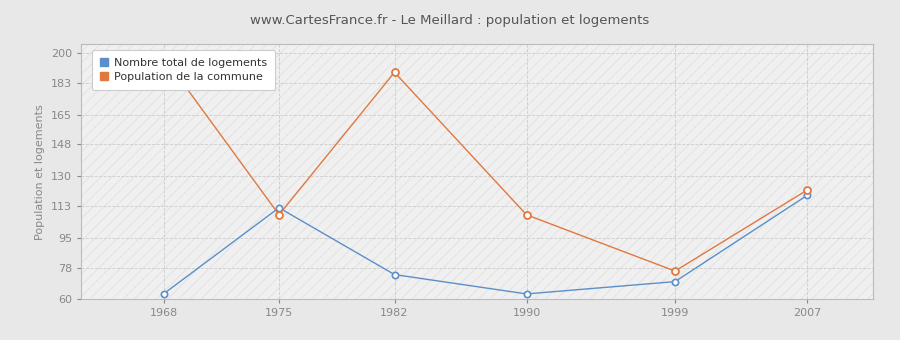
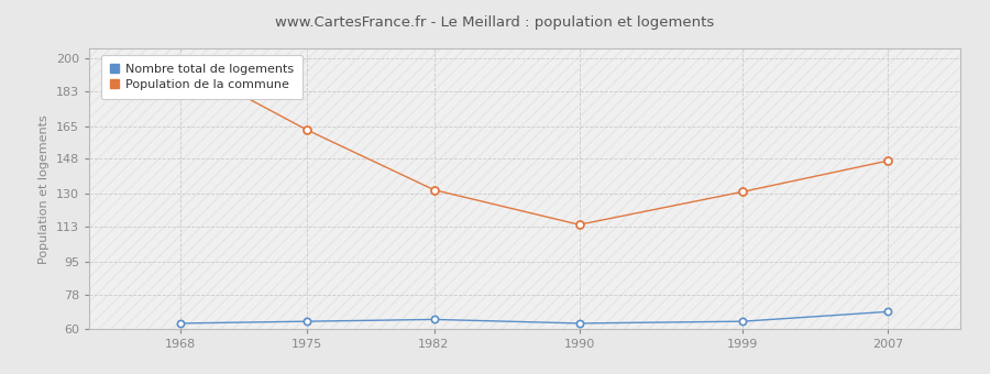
Nombre total de logements/1975: 112 -> 64
Population de la commune/1975: 108 -> 163
Nombre total de logements/1982: 74 -> 65
Population de la commune/1982: 189 -> 132
Population de la commune/1990: 108 -> 114
Nombre total de logements/1999: 70 -> 64
Population de la commune/1999: 76 -> 131
Nombre total de logements/2007: 119 -> 69
Population de la commune/2007: 122 -> 147
